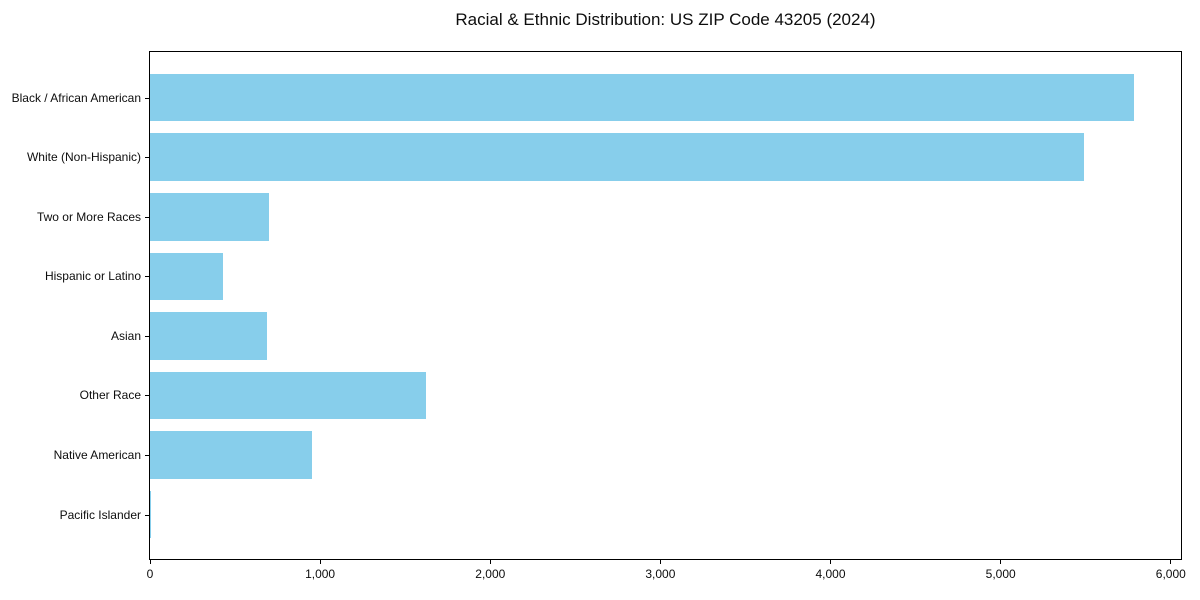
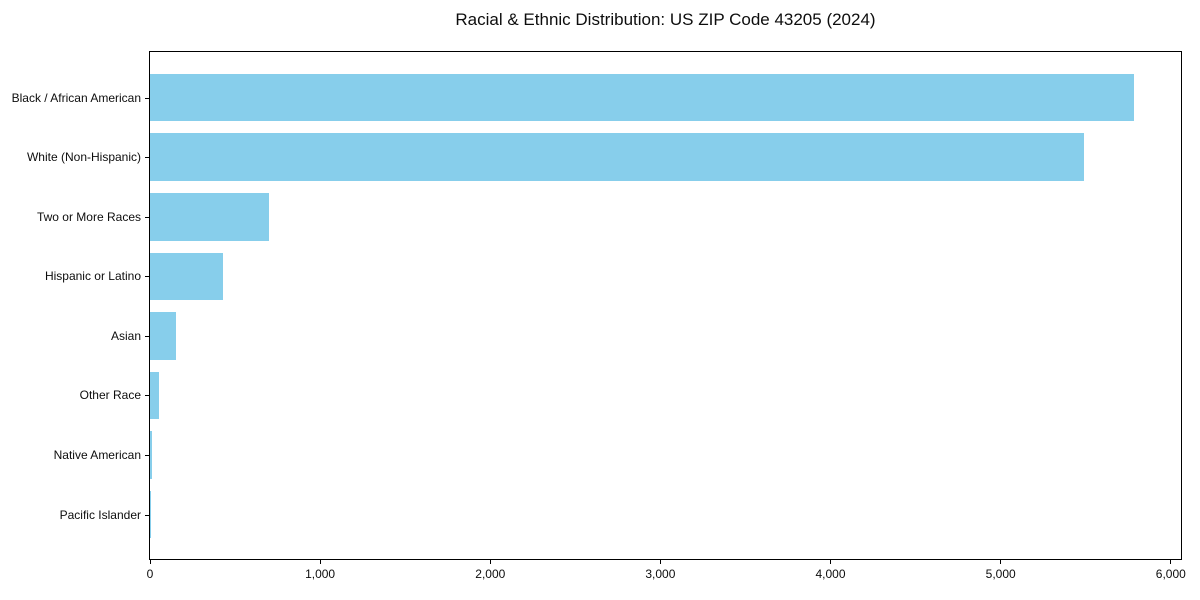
Asian: 690 -> 150
Other Race: 1620 -> 60
Native American: 950 -> 10
